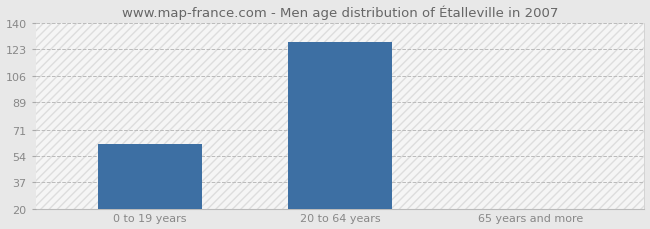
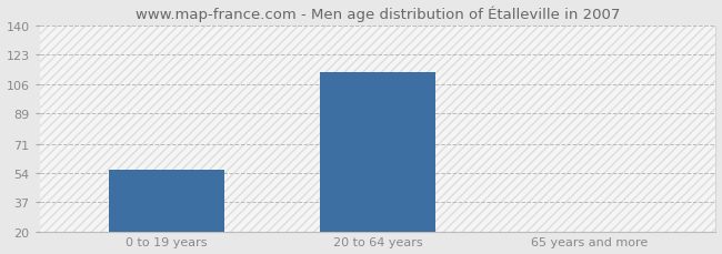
0 to 19 years: 62 -> 56
20 to 64 years: 128 -> 113
